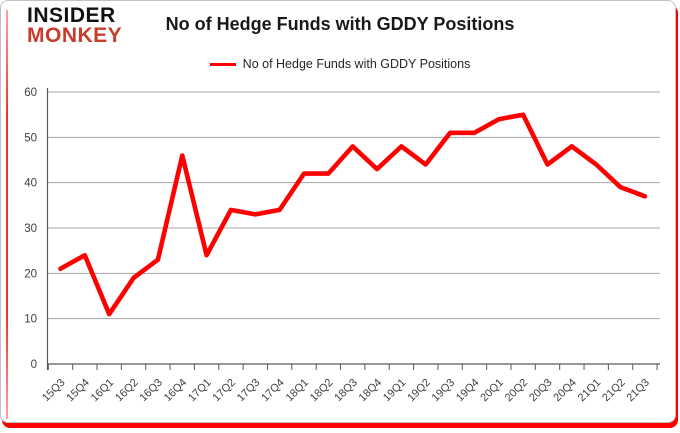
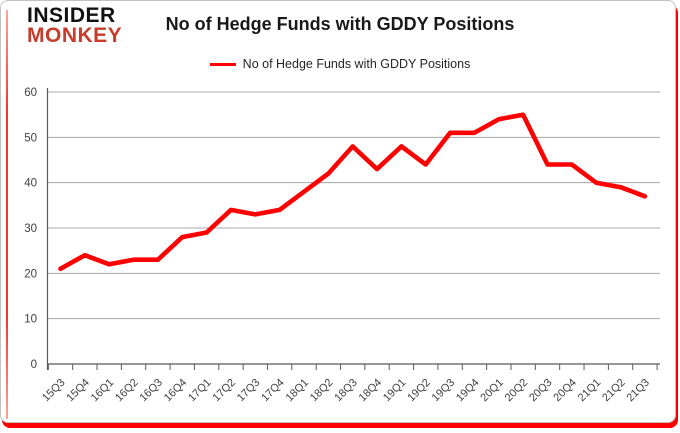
16Q1: 11 -> 22
16Q2: 19 -> 23
16Q4: 46 -> 28
17Q1: 24 -> 29
18Q1: 42 -> 38
20Q4: 48 -> 44
21Q1: 44 -> 40
